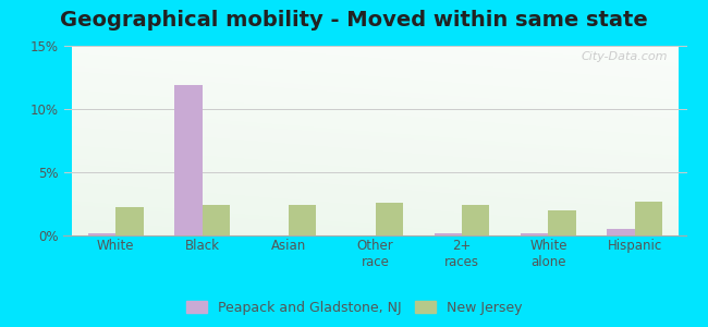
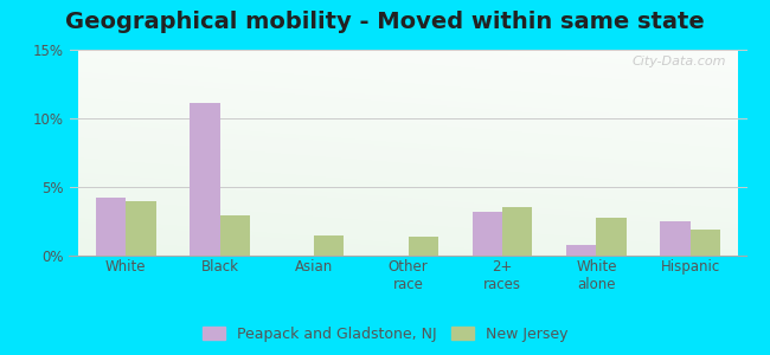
Peapack and Gladstone, NJ/White: 0.2% -> 4.2%
New Jersey/White: 2.2% -> 4.0%
Peapack and Gladstone, NJ/Black: 11.9% -> 11.1%
New Jersey/Black: 2.4% -> 2.9%
New Jersey/Asian: 2.4% -> 1.5%
New Jersey/Other race: 2.6% -> 1.4%
Peapack and Gladstone, NJ/2+ races: 0.2% -> 3.2%
New Jersey/2+ races: 2.4% -> 3.5%
Peapack and Gladstone, NJ/White alone: 0.2% -> 0.8%
New Jersey/White alone: 2.0% -> 2.8%
Peapack and Gladstone, NJ/Hispanic: 0.5% -> 2.5%
New Jersey/Hispanic: 2.7% -> 1.9%
